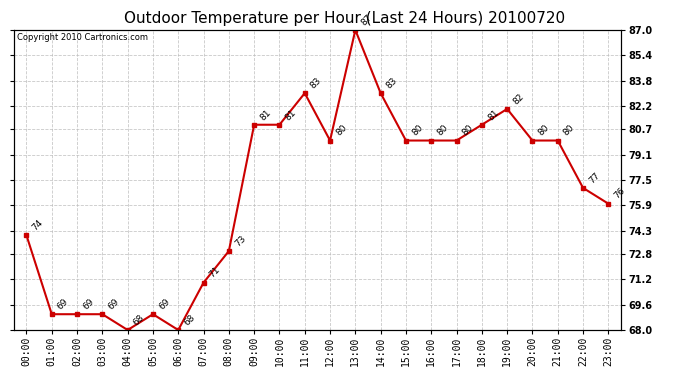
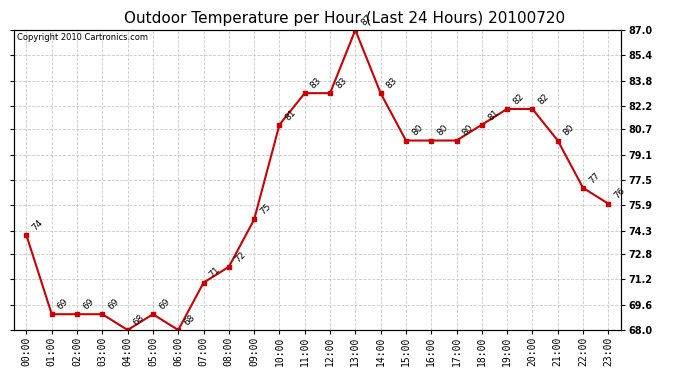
08:00: 73 -> 72
09:00: 81 -> 75
12:00: 80 -> 83
20:00: 80 -> 82
